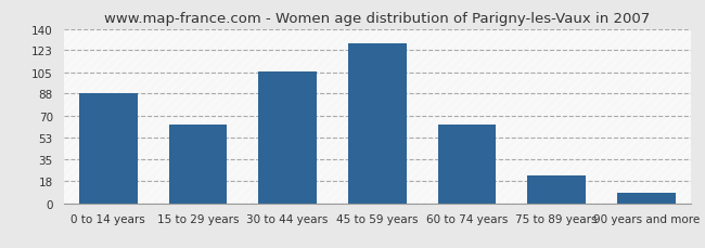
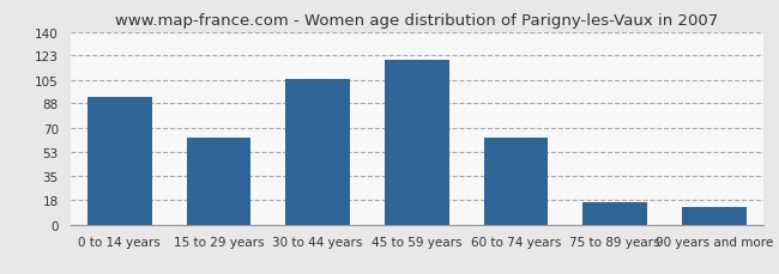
0 to 14 years: 88 -> 93
45 to 59 years: 128 -> 120
75 to 89 years: 22 -> 16
90 years and more: 8 -> 13
